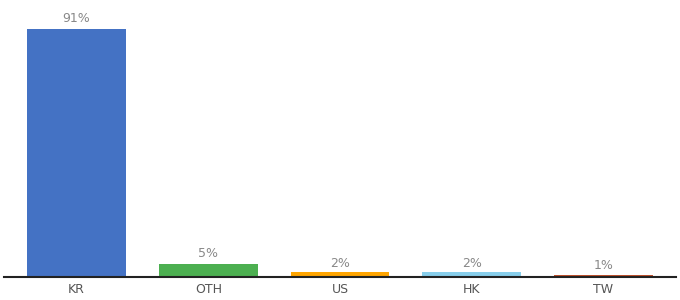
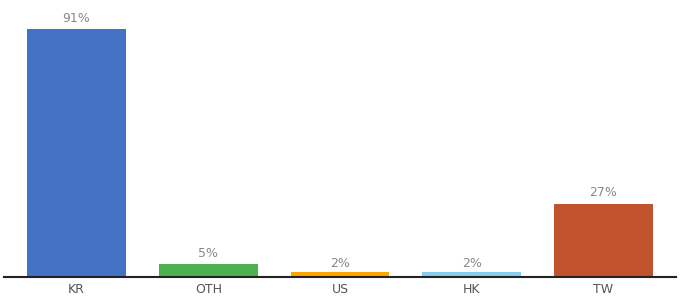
TW: 1% -> 27%
